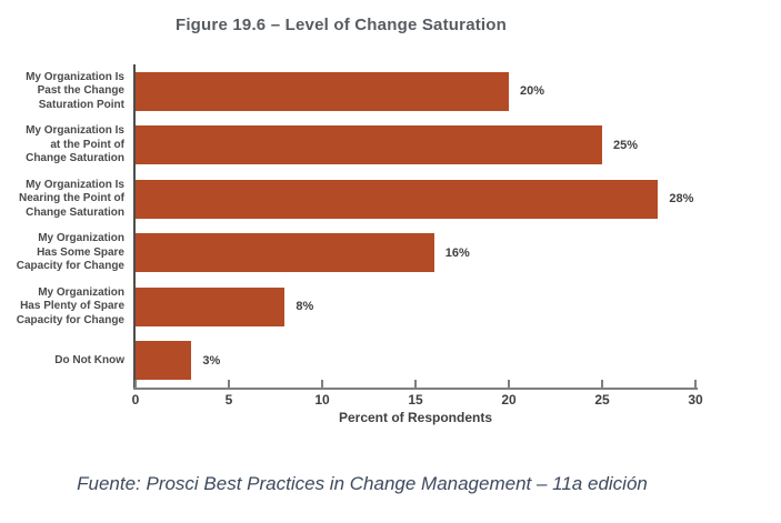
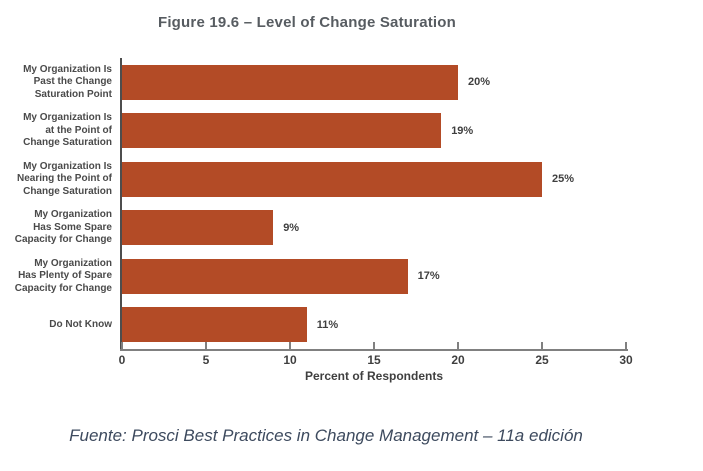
My Organization Is at the Point of Change Saturation: 25% -> 19%
My Organization Is Nearing the Point of Change Saturation: 28% -> 25%
My Organization Has Some Spare Capacity for Change: 16% -> 9%
My Organization Has Plenty of Spare Capacity for Change: 8% -> 17%
Do Not Know: 3% -> 11%
